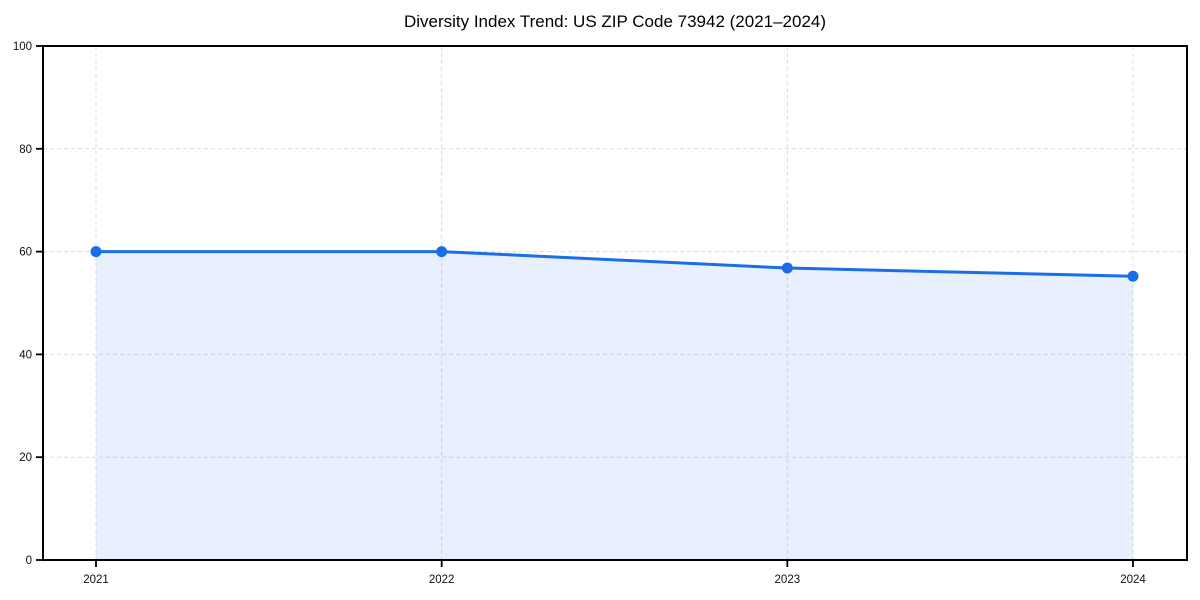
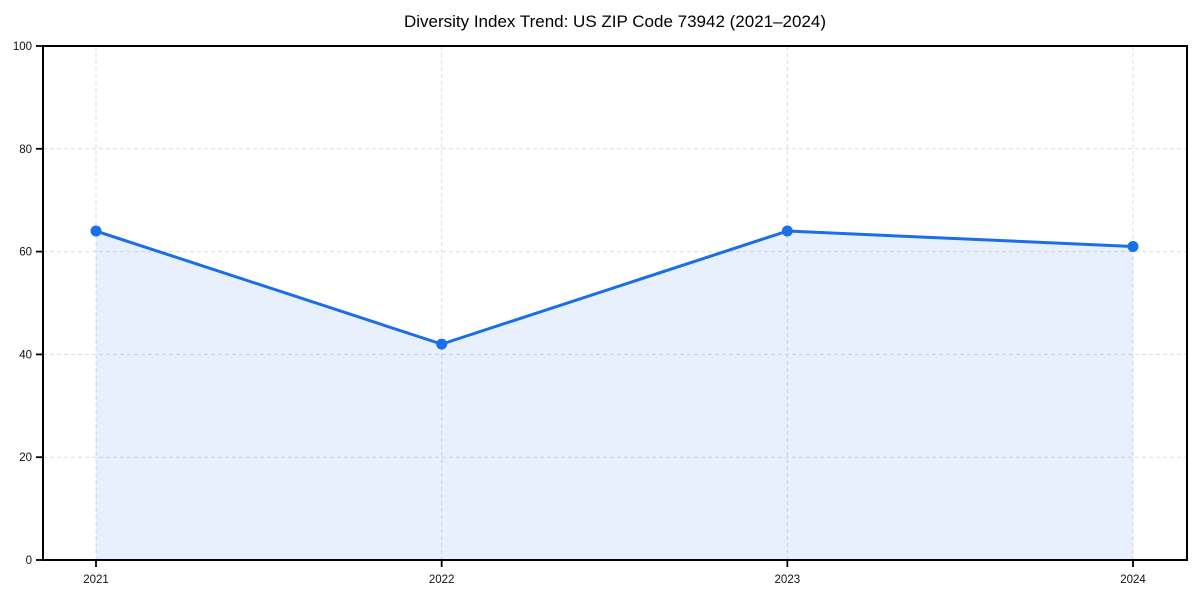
2021: 60 -> 64
2022: 60 -> 42
2023: 57 -> 64
2024: 55 -> 61
